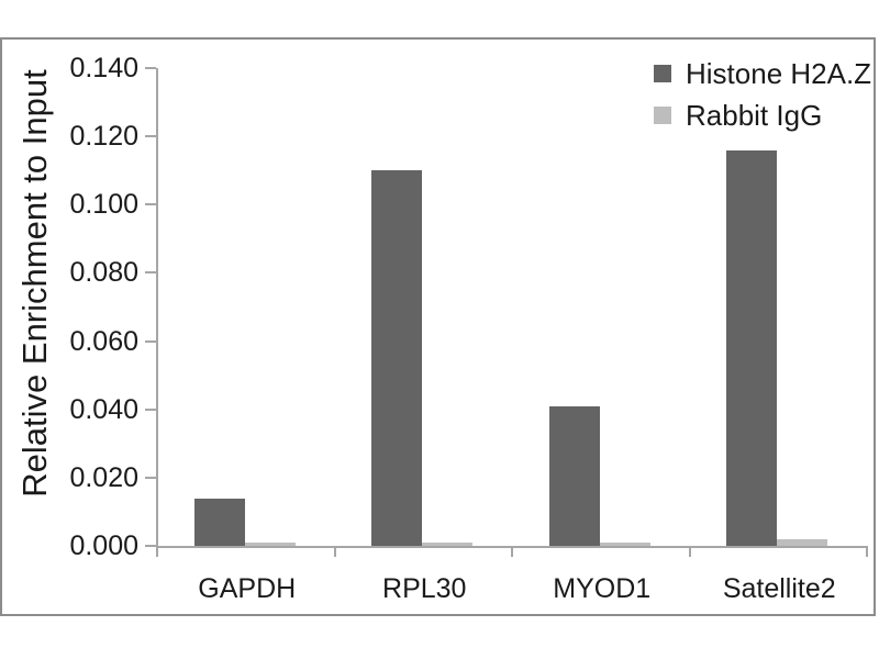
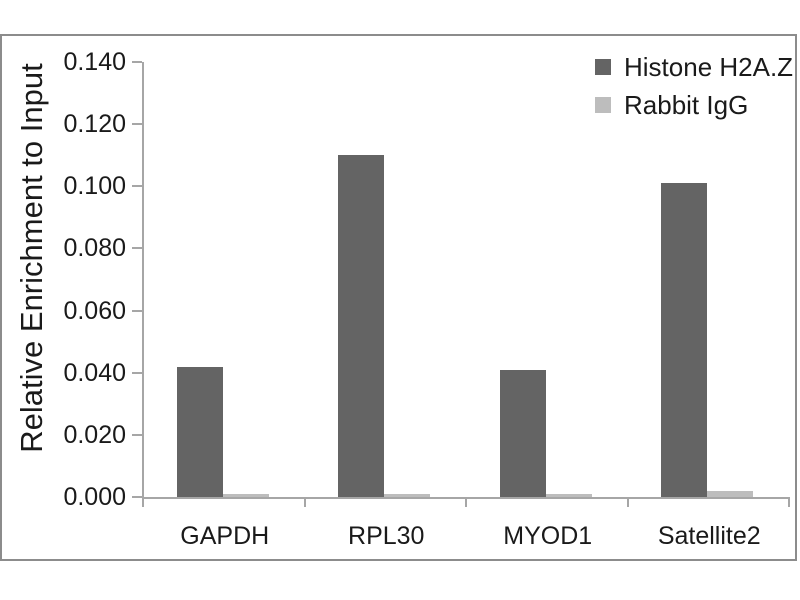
Histone H2A.Z/GAPDH: 0.014 -> 0.042
Histone H2A.Z/Satellite2: 0.116 -> 0.101
